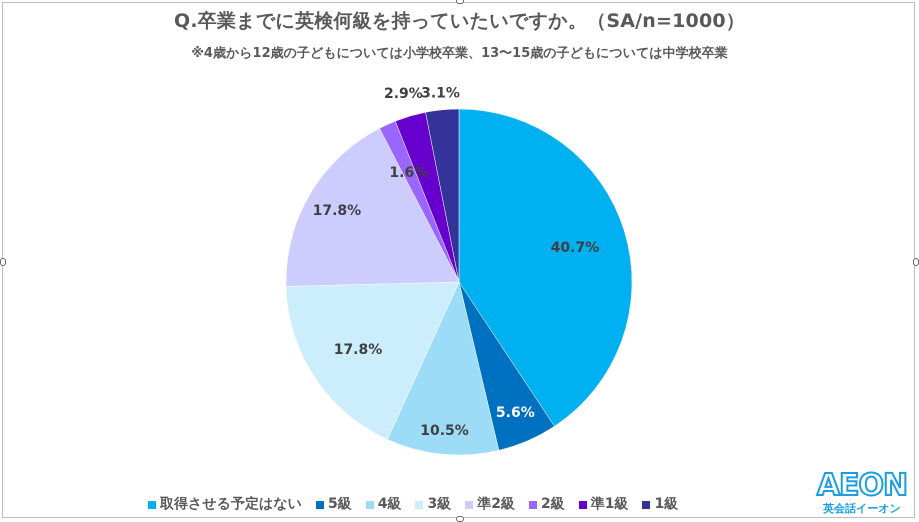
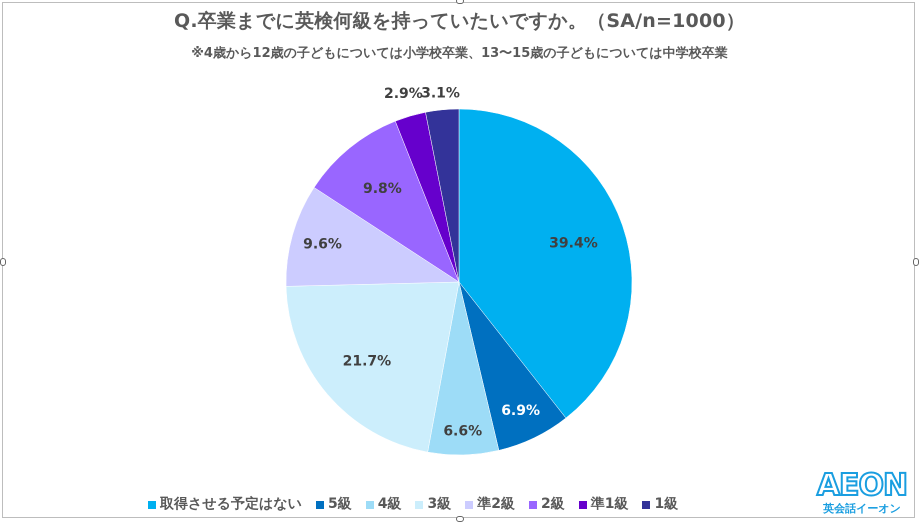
取得させる予定はない: 40.7% -> 39.4%
5級: 5.6% -> 6.9%
4級: 10.5% -> 6.6%
3級: 17.8% -> 21.7%
準2級: 17.8% -> 9.6%
2級: 1.6% -> 9.8%
